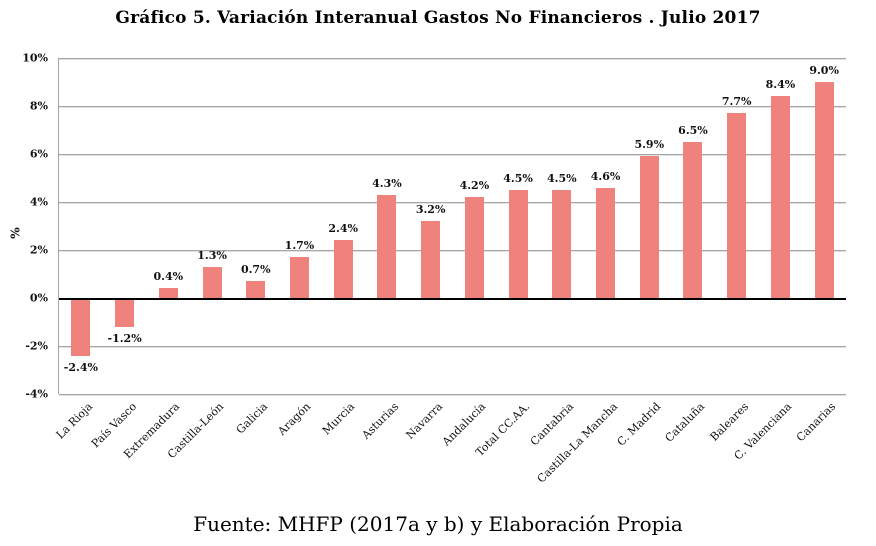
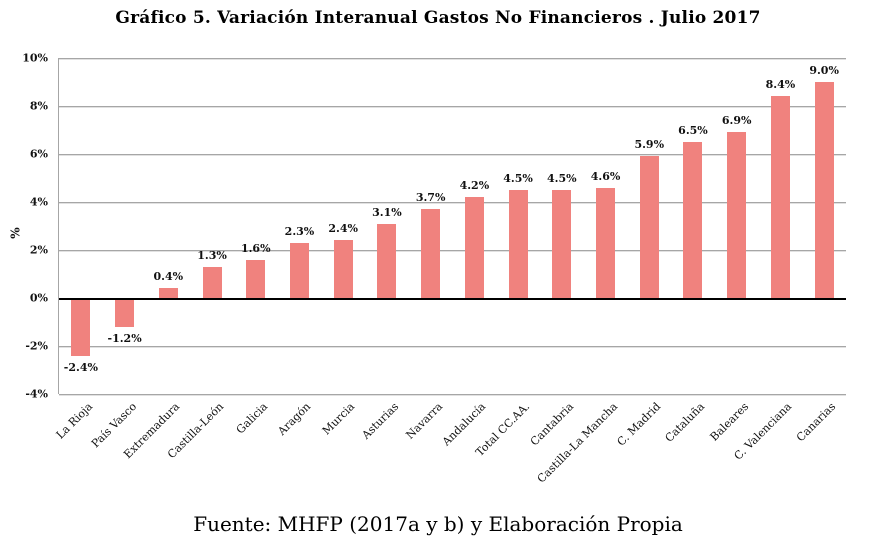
Galicia: 0.7% -> 1.6%
Aragón: 1.7% -> 2.3%
Asturias: 4.3% -> 3.1%
Navarra: 3.2% -> 3.7%
Baleares: 7.7% -> 6.9%
